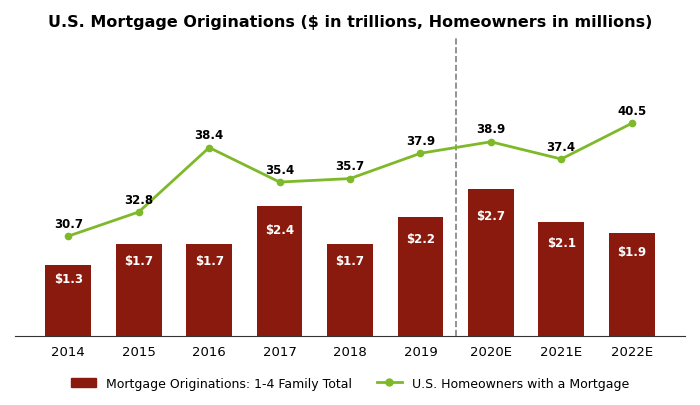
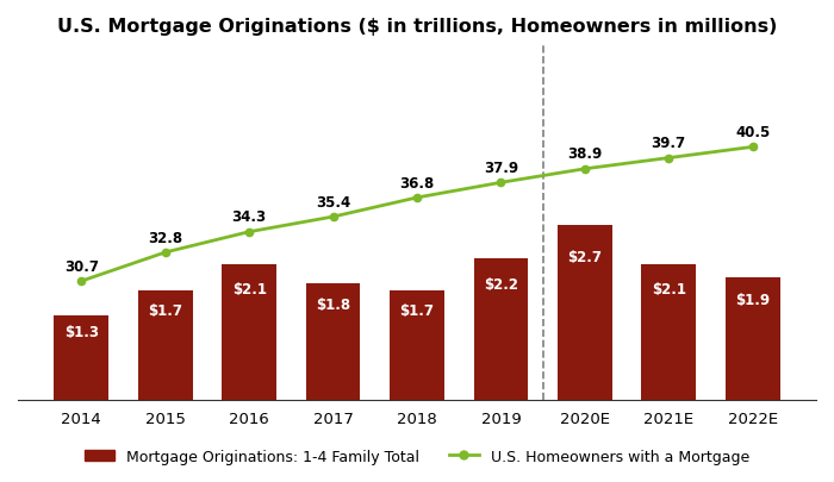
Mortgage Originations: 1-4 Family Total/2016: $1.7 -> $2.1
U.S. Homeowners with a Mortgage/2016: 38.4 -> 34.3
Mortgage Originations: 1-4 Family Total/2017: $2.4 -> $1.8
U.S. Homeowners with a Mortgage/2018: 35.7 -> 36.8
U.S. Homeowners with a Mortgage/2021E: 37.4 -> 39.7
